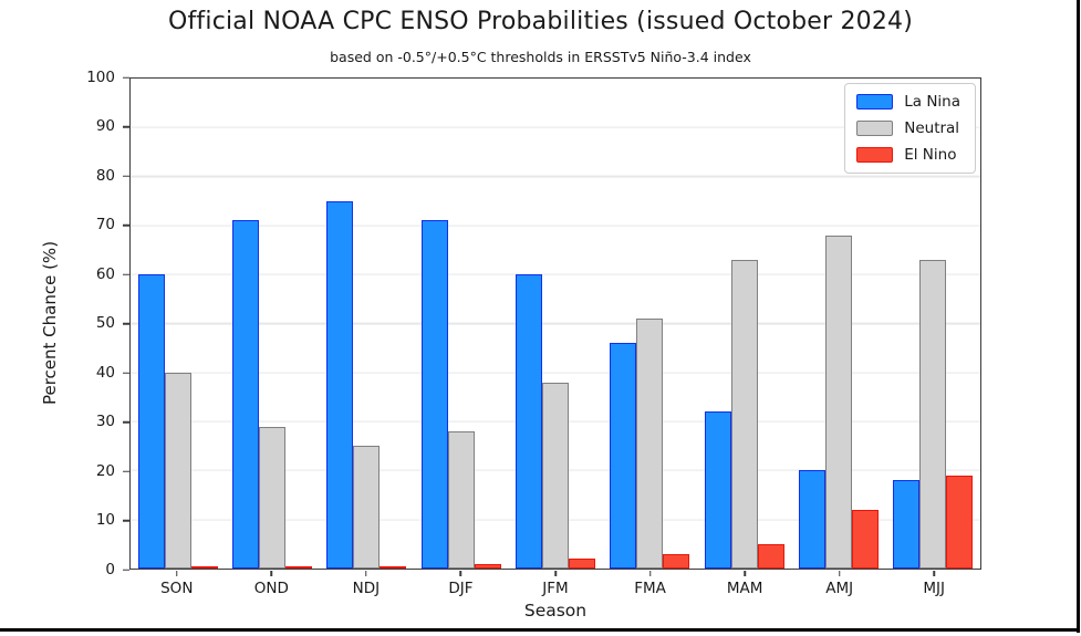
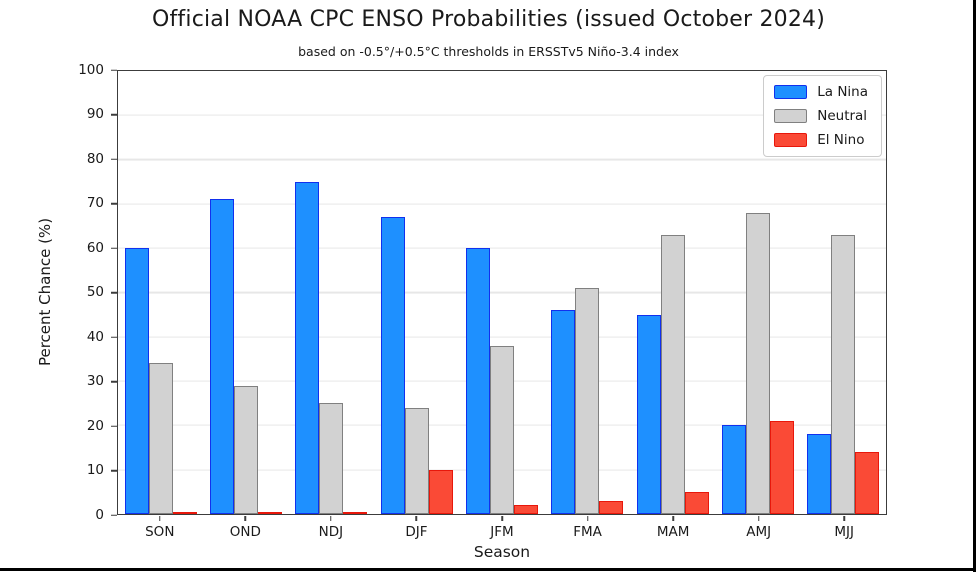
Neutral/SON: 40 -> 34
La Nina/DJF: 71 -> 67
Neutral/DJF: 28 -> 24
El Nino/DJF: 1 -> 10
La Nina/MAM: 32 -> 45
El Nino/AMJ: 12 -> 21
El Nino/MJJ: 19 -> 14
